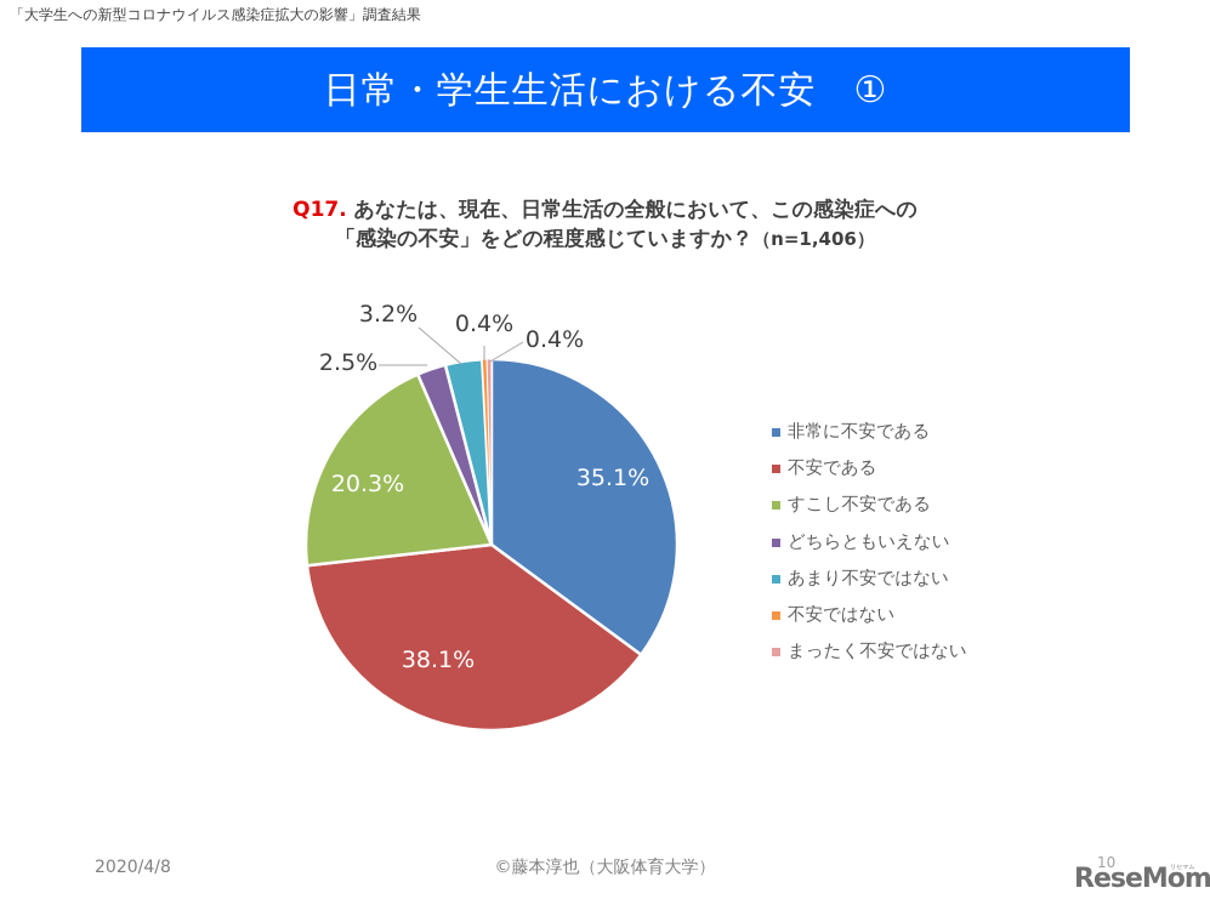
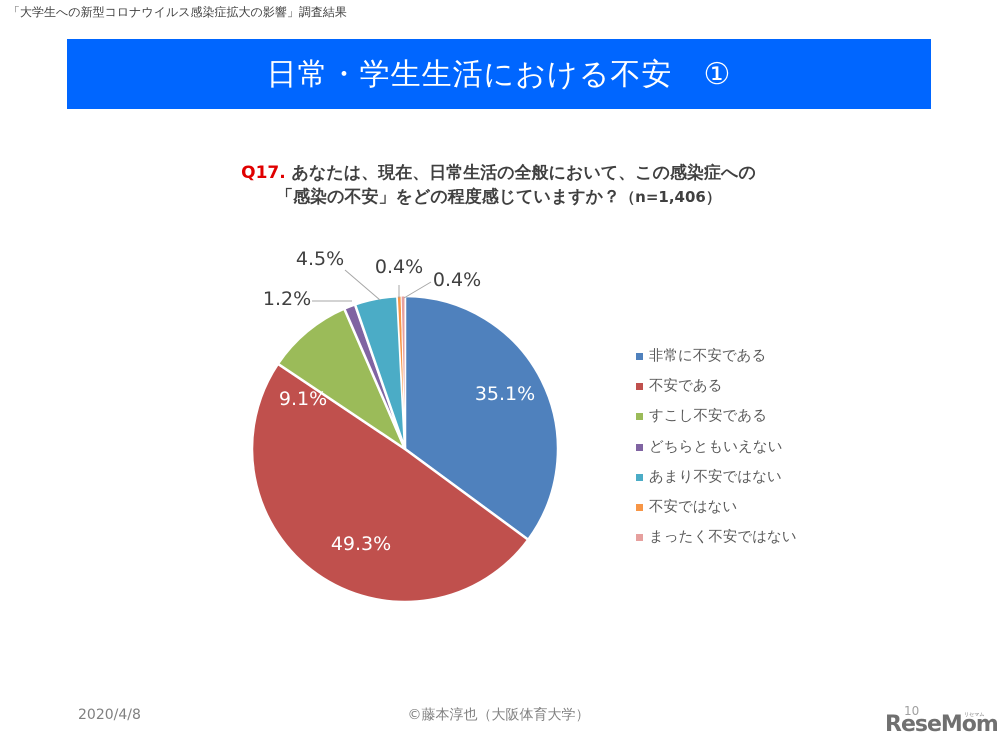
不安である: 38.1% -> 49.3%
すこし不安である: 20.3% -> 9.1%
どちらともいえない: 2.5% -> 1.2%
あまり不安ではない: 3.2% -> 4.5%
